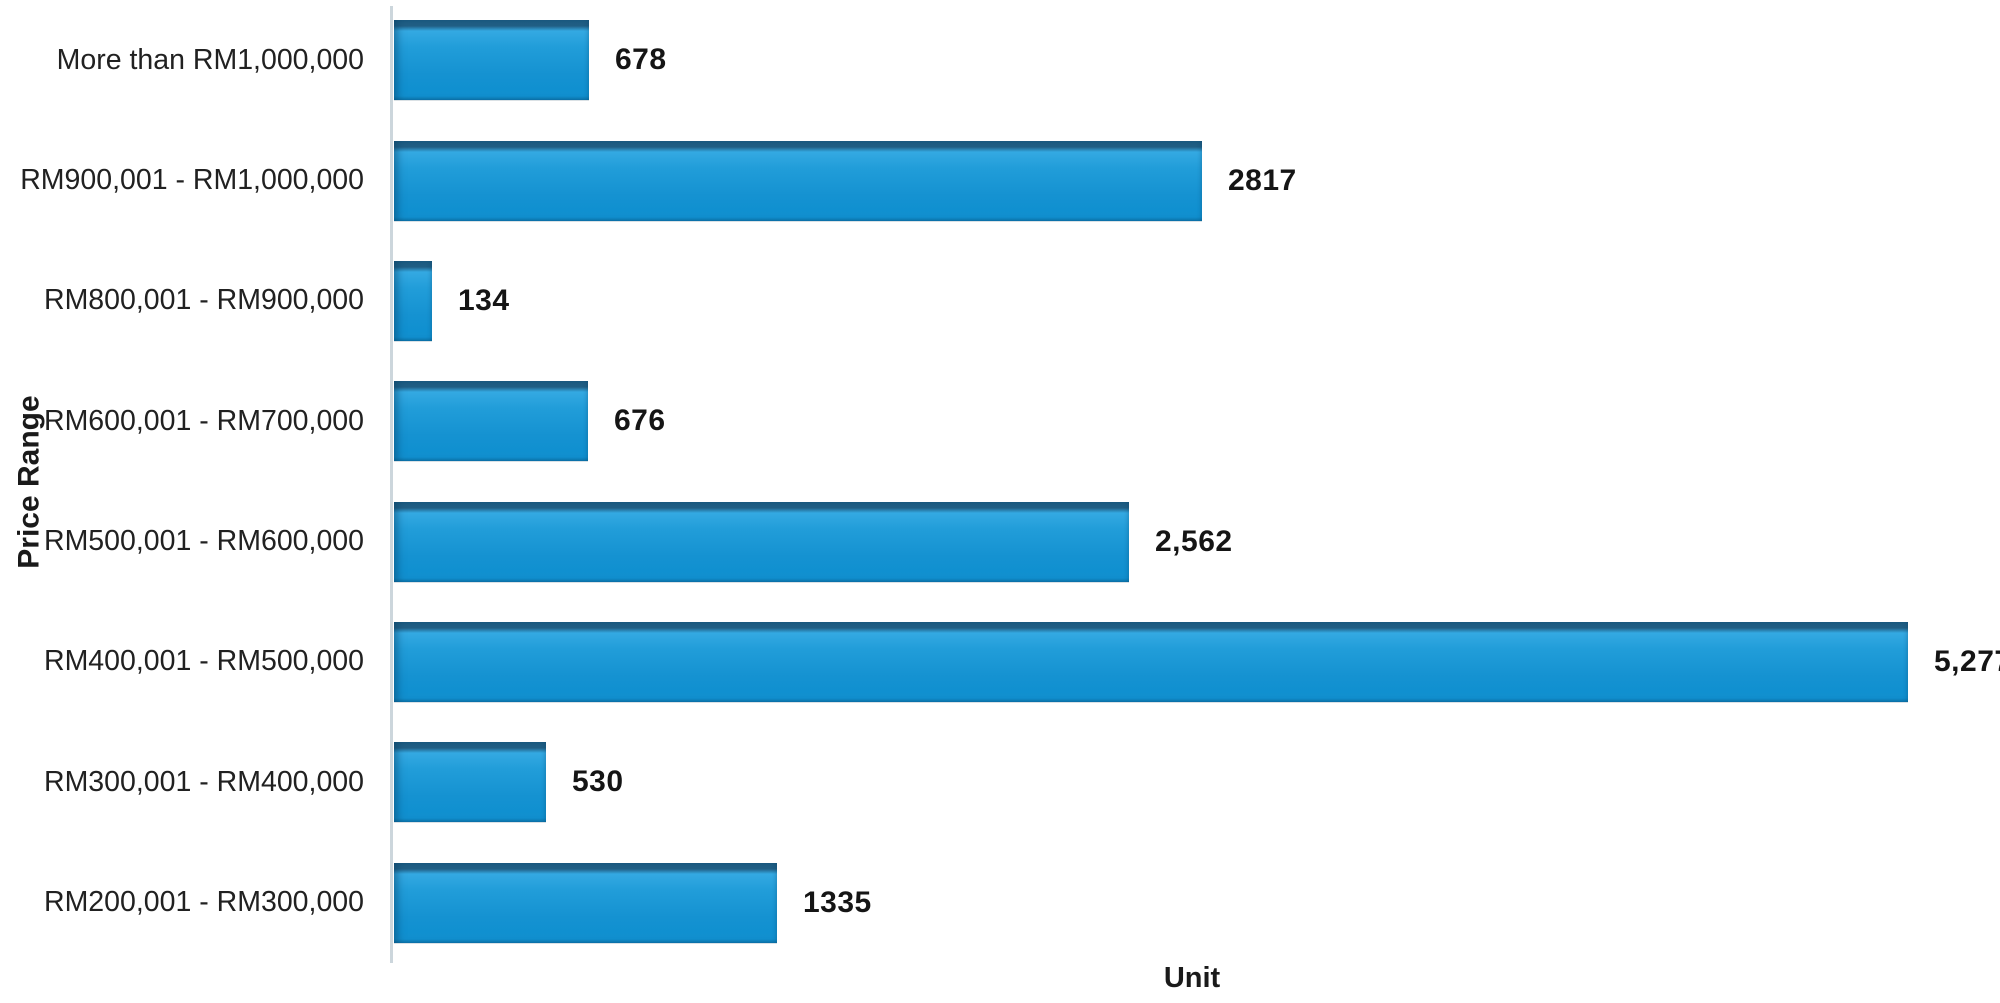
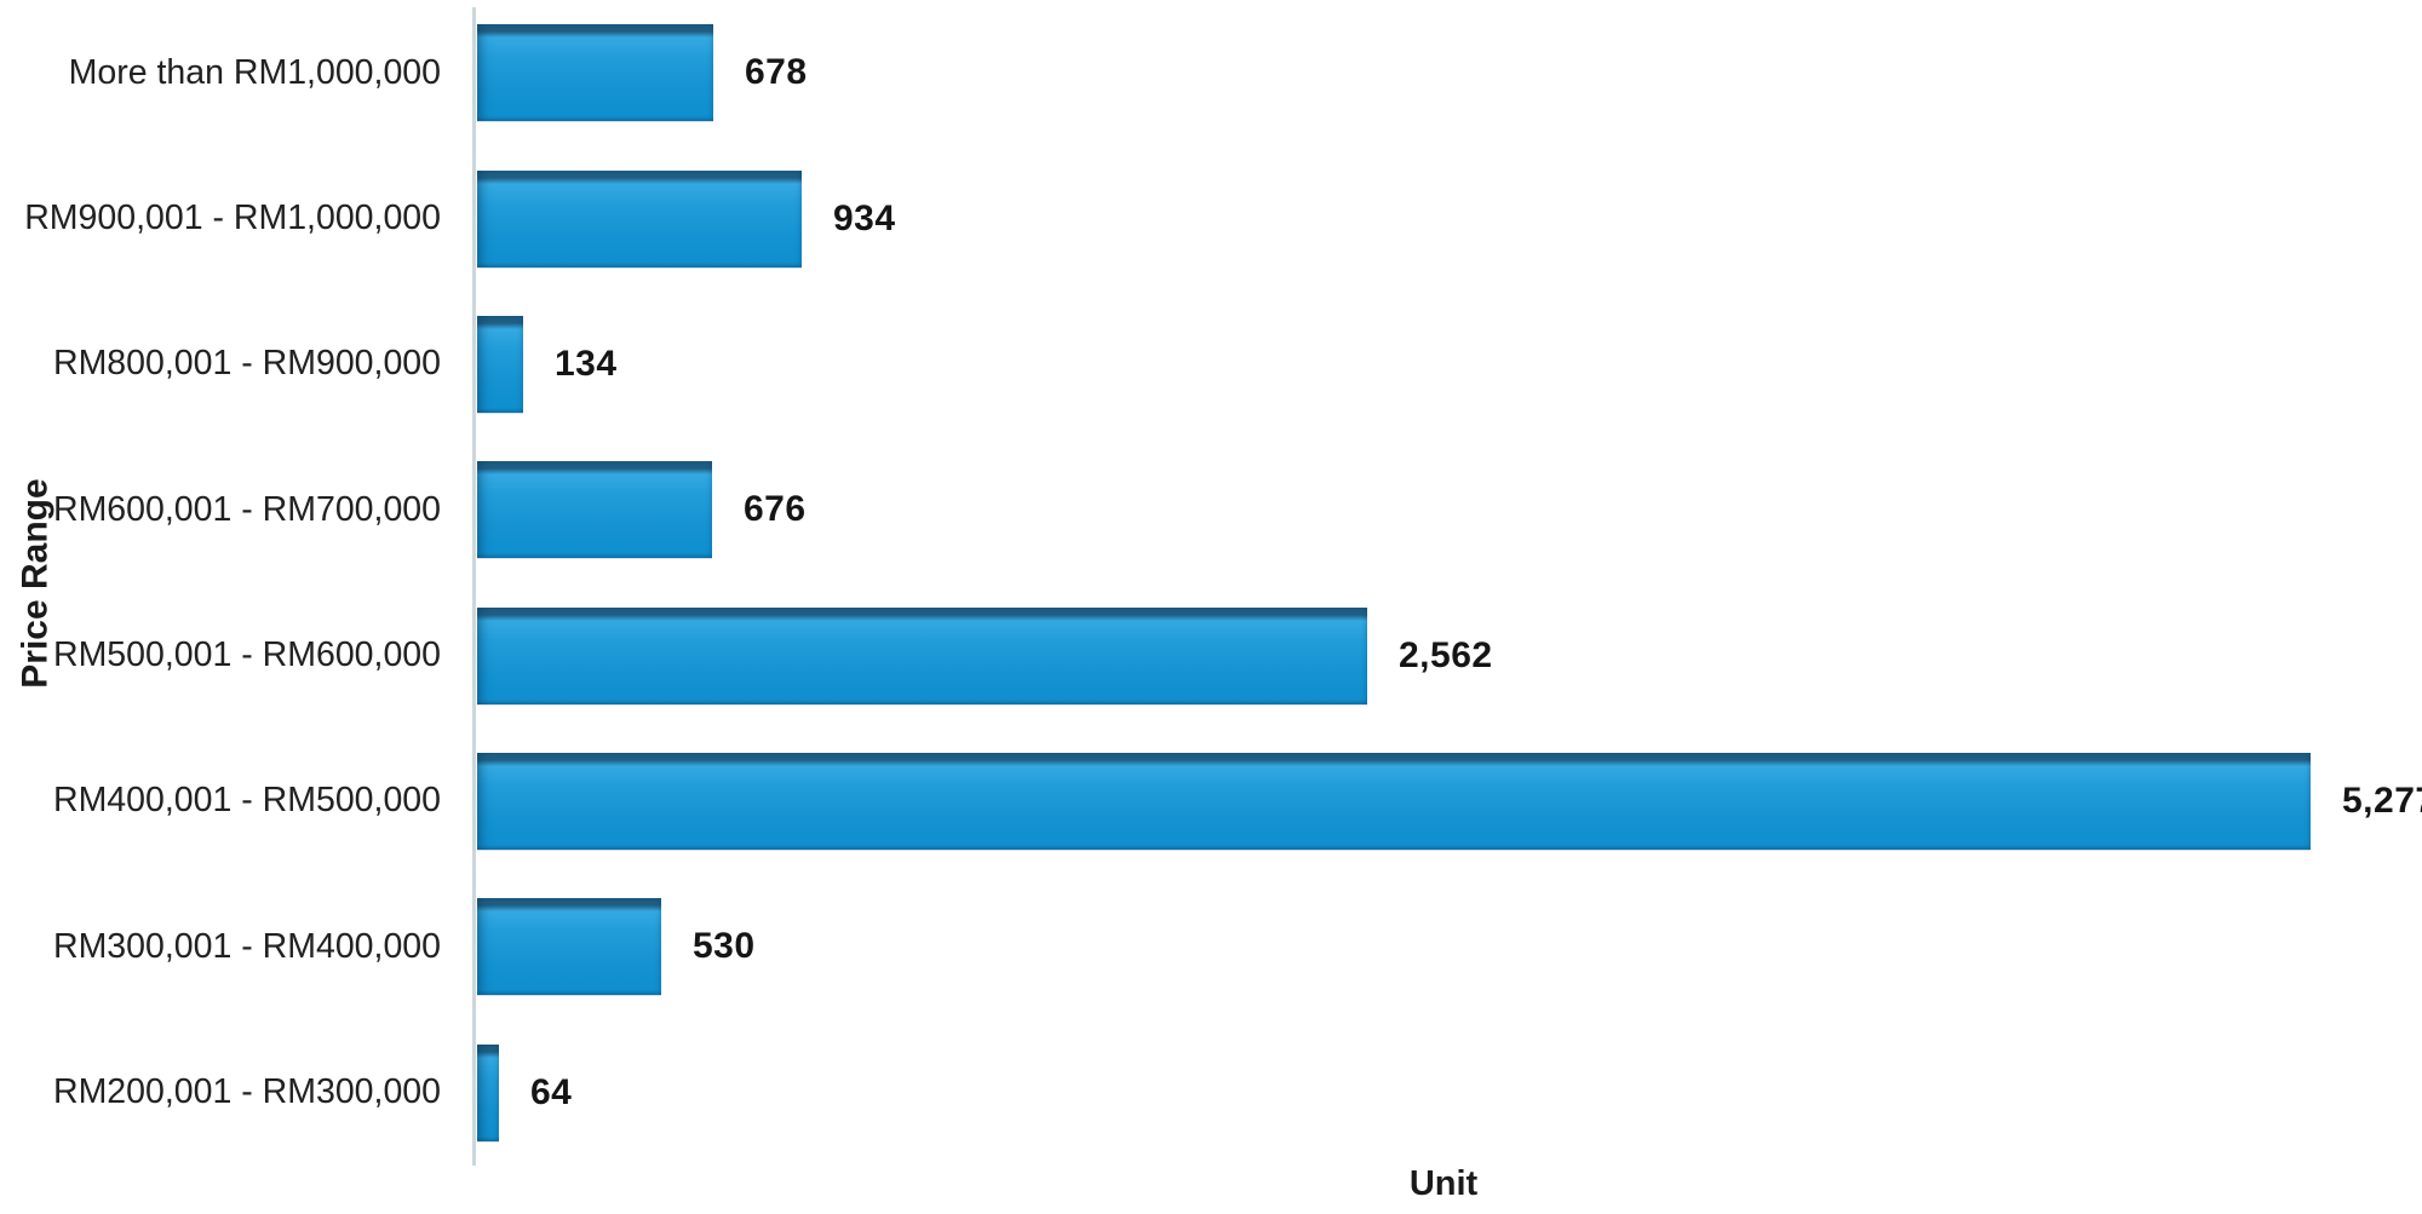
RM900,001 - RM1,000,000: 2817 -> 934
RM200,001 - RM300,000: 1335 -> 64
